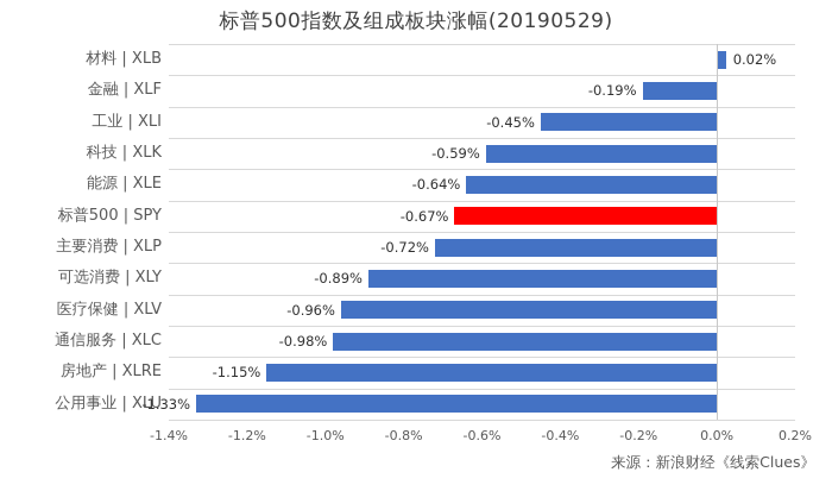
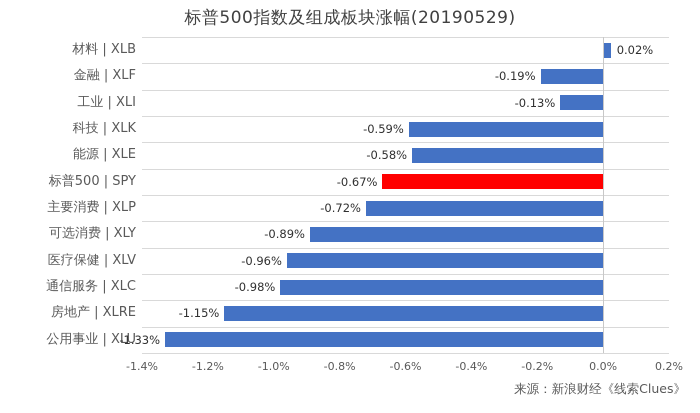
工业 | XLI: -0.45% -> -0.13%
能源 | XLE: -0.64% -> -0.58%
